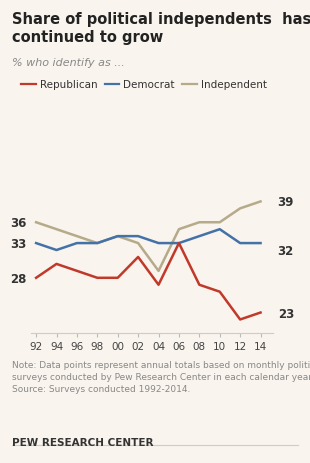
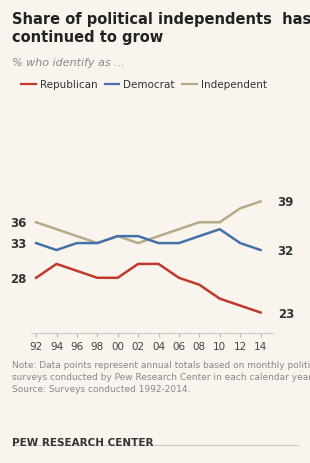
Republican/02: 31 -> 30
Republican/04: 27 -> 30
Independent/04: 29 -> 34
Republican/06: 33 -> 28
Republican/10: 26 -> 25
Republican/12: 22 -> 24
Democrat/14: 33 -> 32
